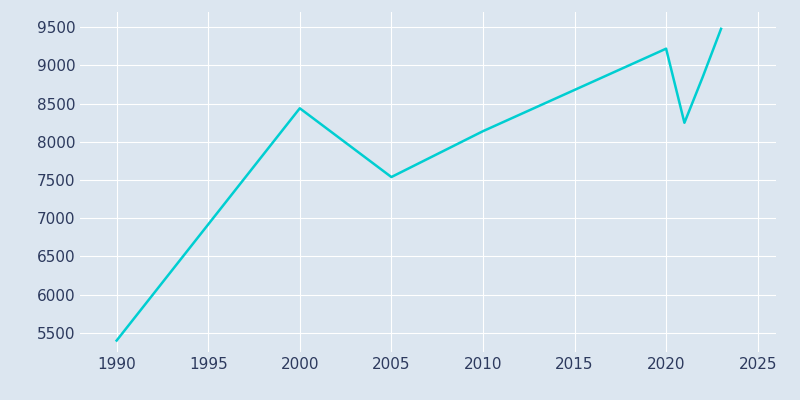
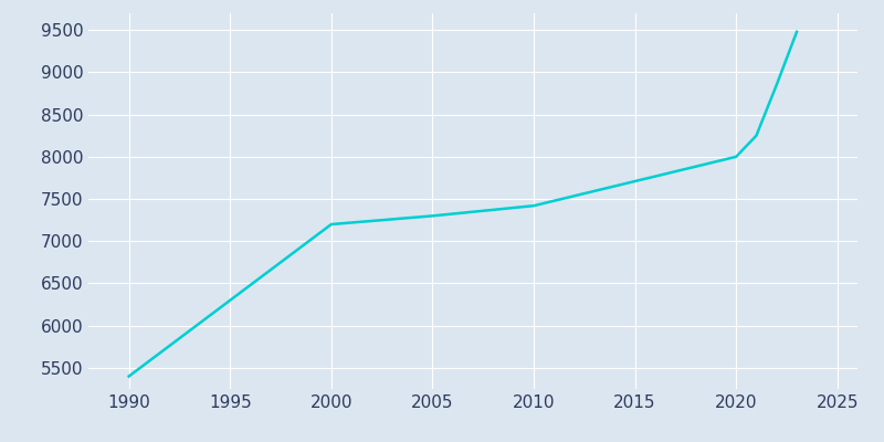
2000: 8440 -> 7200
2005: 7540 -> 7300
2010: 8140 -> 7420
2020: 9220 -> 8000
